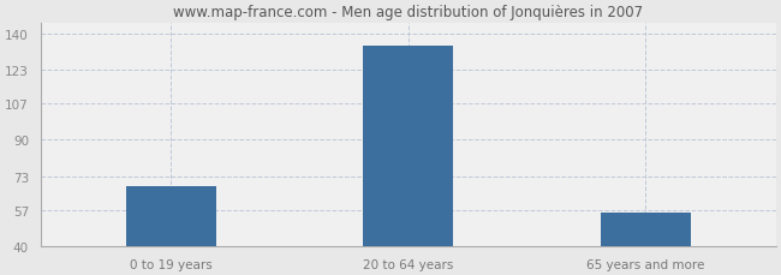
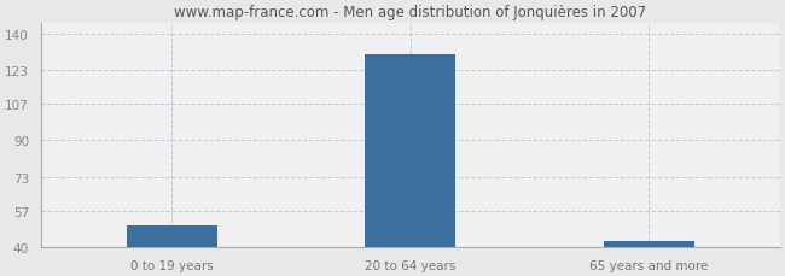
0 to 19 years: 68 -> 50
20 to 64 years: 134 -> 130
65 years and more: 56 -> 43
